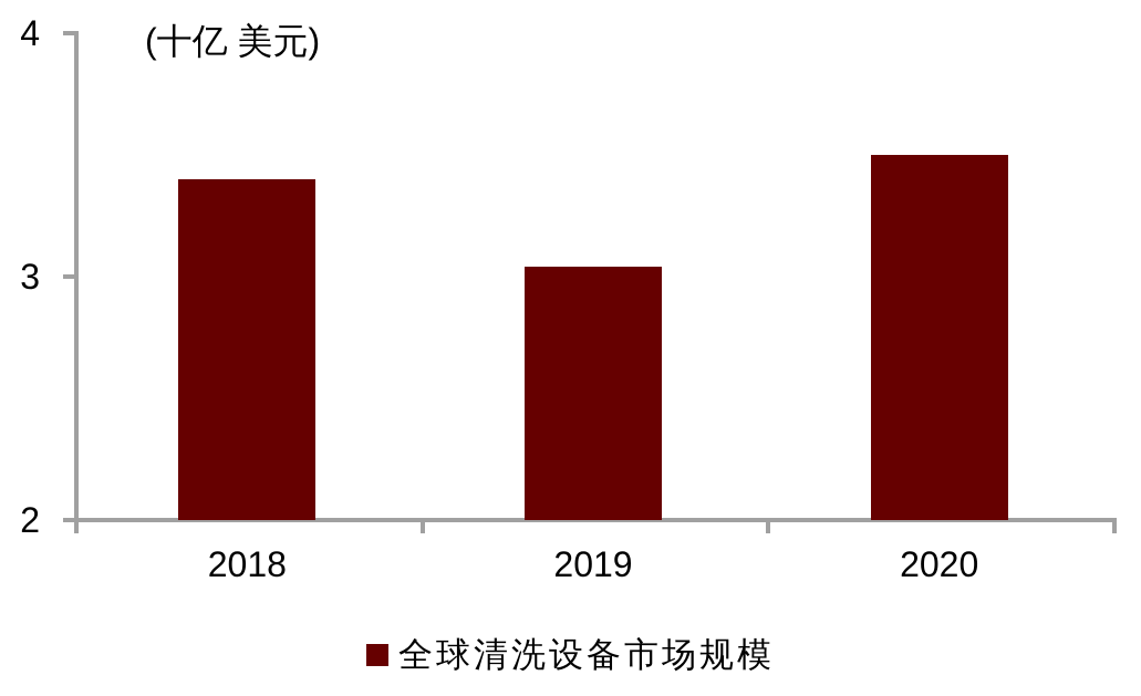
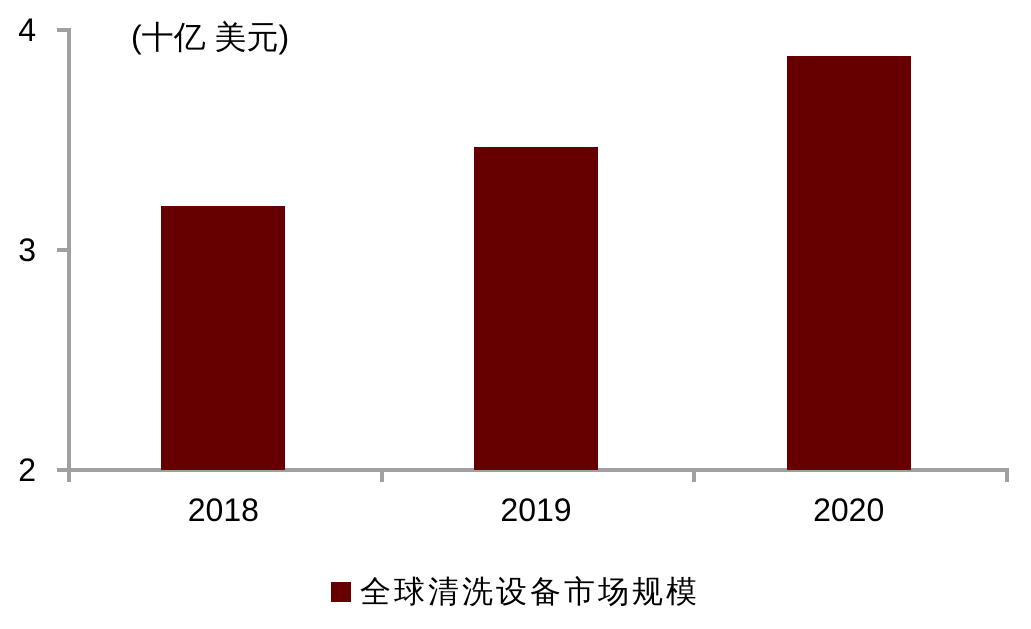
2018: 3.40 -> 3.20
2019: 3.04 -> 3.47
2020: 3.50 -> 3.88
